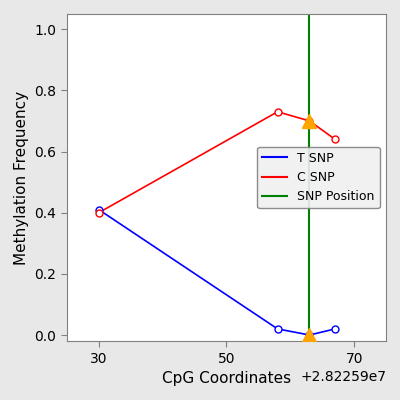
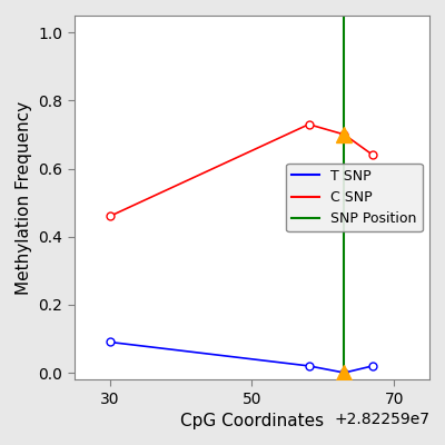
T SNP/30: 0.41 -> 0.09
C SNP/30: 0.40 -> 0.46
